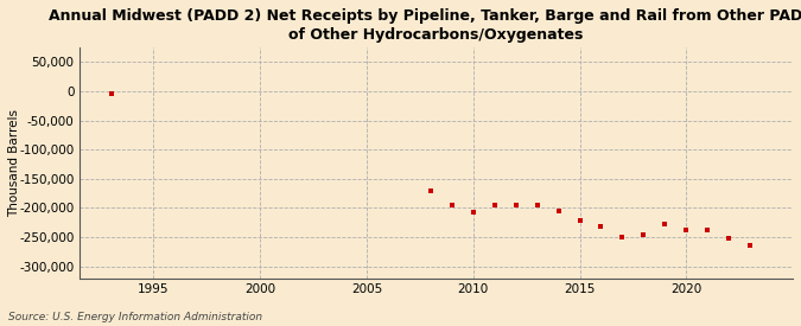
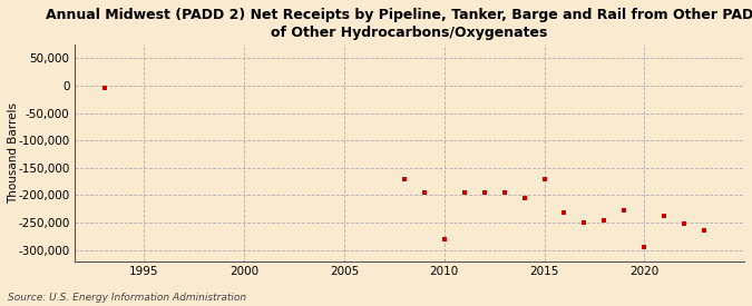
2010: -207,000 -> -280,000
2015: -222,000 -> -170,000
2020: -237,000 -> -295,000
